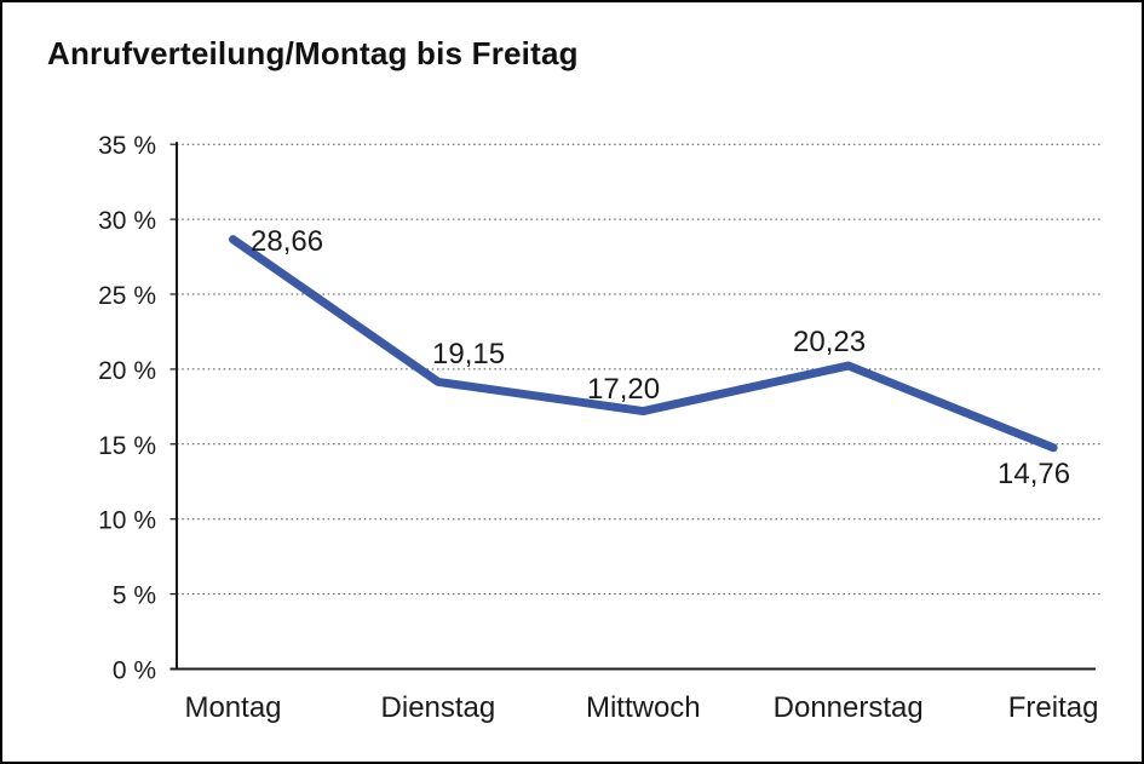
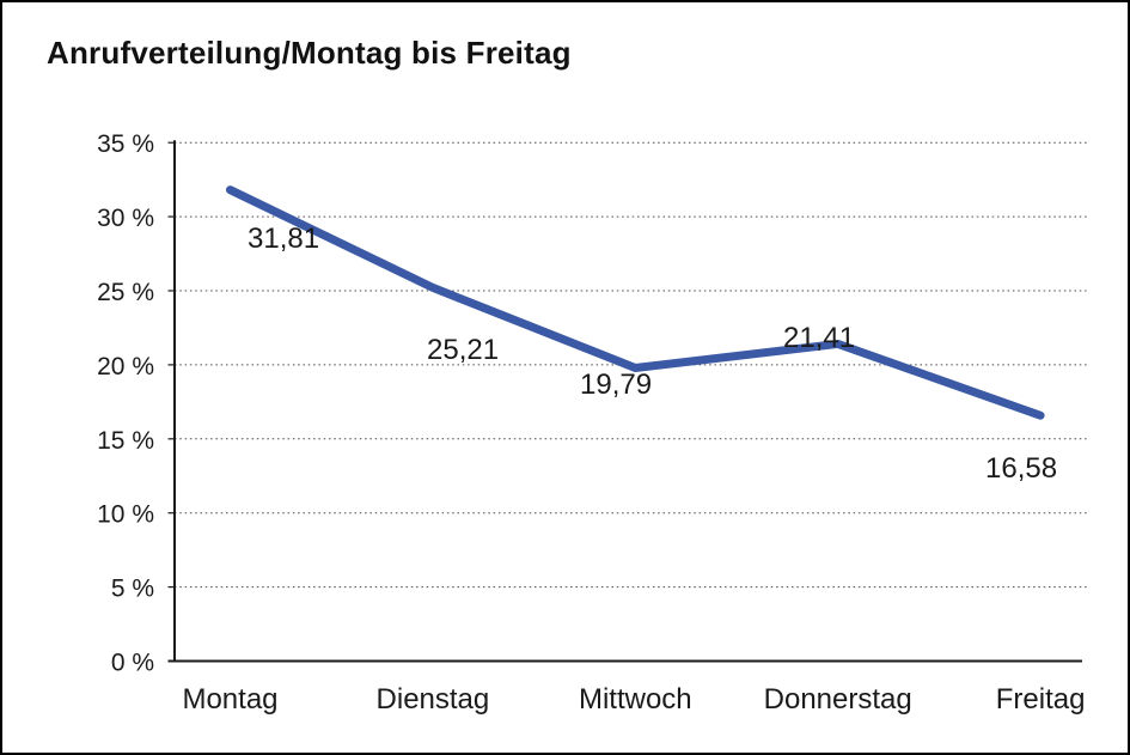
Montag: 28,66 -> 31,81
Dienstag: 19,15 -> 25,21
Mittwoch: 17,20 -> 19,79
Donnerstag: 20,23 -> 21,41
Freitag: 14,76 -> 16,58
